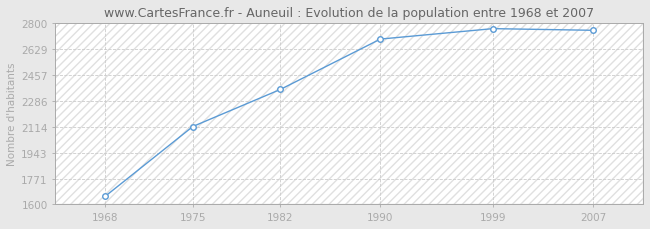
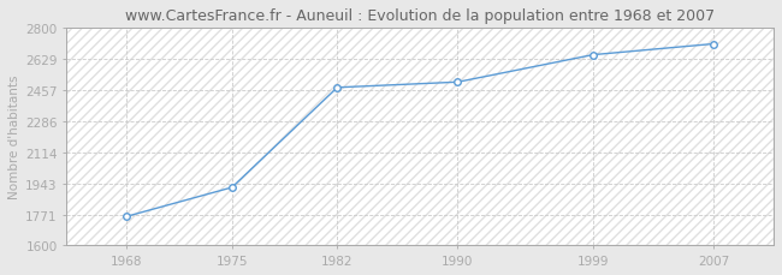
1968: 1650 -> 1760
1975: 2120 -> 1920
1982: 2360 -> 2470
1990: 2690 -> 2500
1999: 2760 -> 2650
2007: 2750 -> 2710
